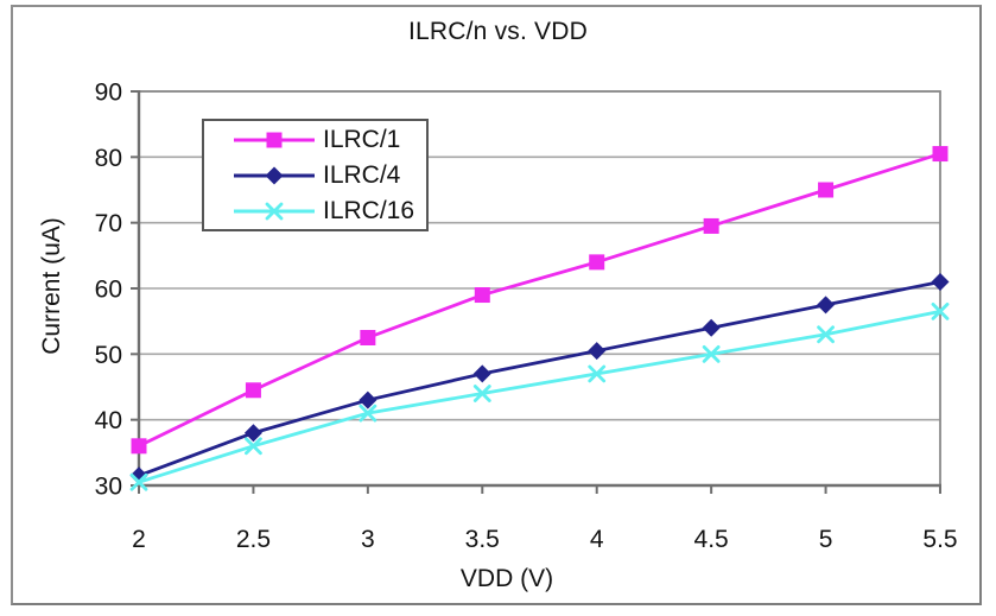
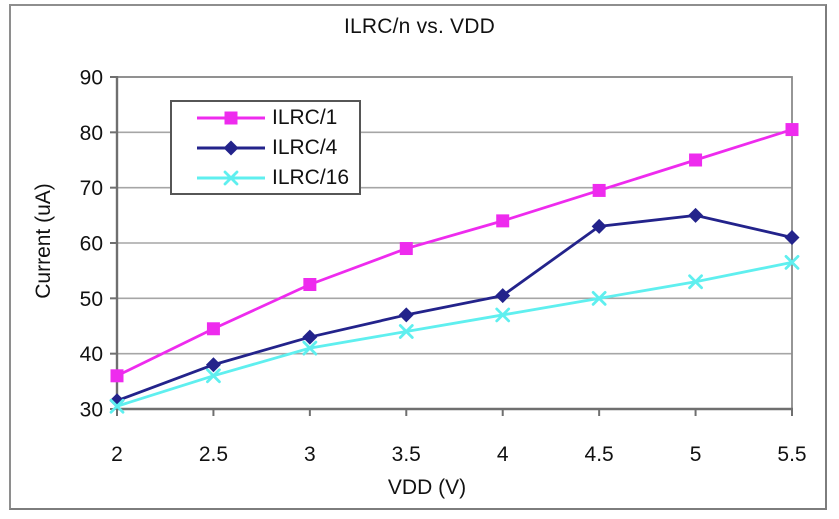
ILRC/4/4.5: 54 -> 63
ILRC/4/5: 58 -> 65
